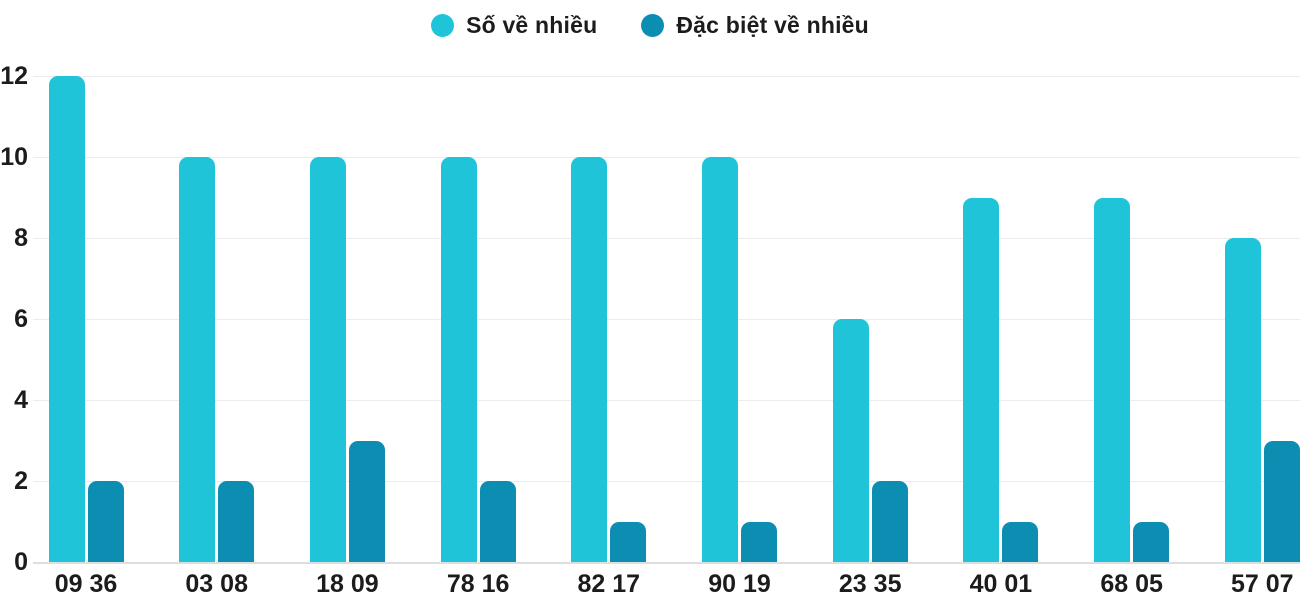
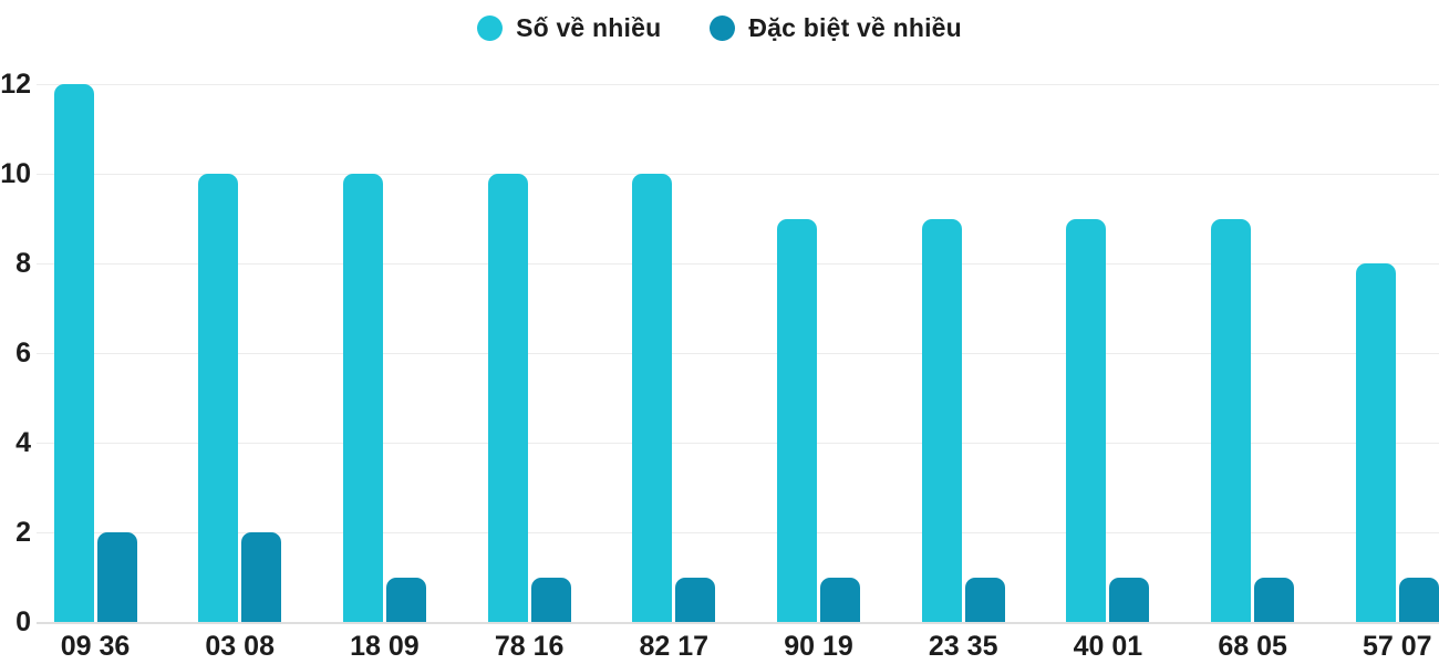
Đặc biệt về nhiều/18 09: 3 -> 1
Đặc biệt về nhiều/78 16: 2 -> 1
Số về nhiều/90 19: 10 -> 9
Số về nhiều/23 35: 6 -> 9
Đặc biệt về nhiều/23 35: 2 -> 1
Đặc biệt về nhiều/57 07: 3 -> 1
